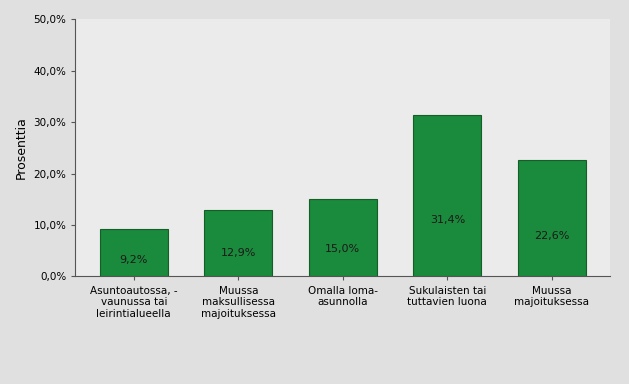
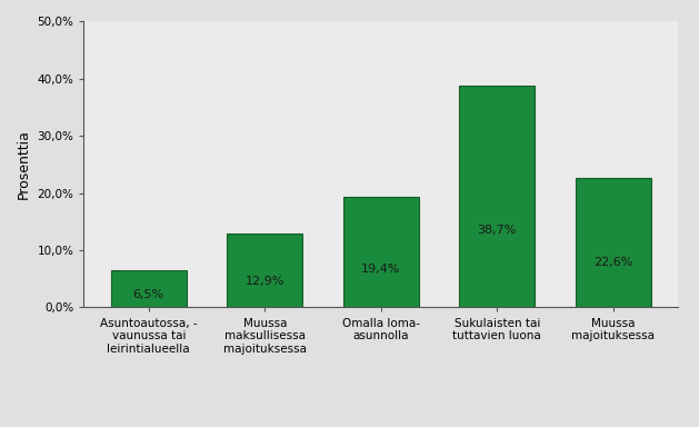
Asuntoautossa, - vaunussa tai leirintialueella: 9,2% -> 6,5%
Omalla loma- asunnolla: 15,0% -> 19,4%
Sukulaisten tai tuttavien luona: 31,4% -> 38,7%
